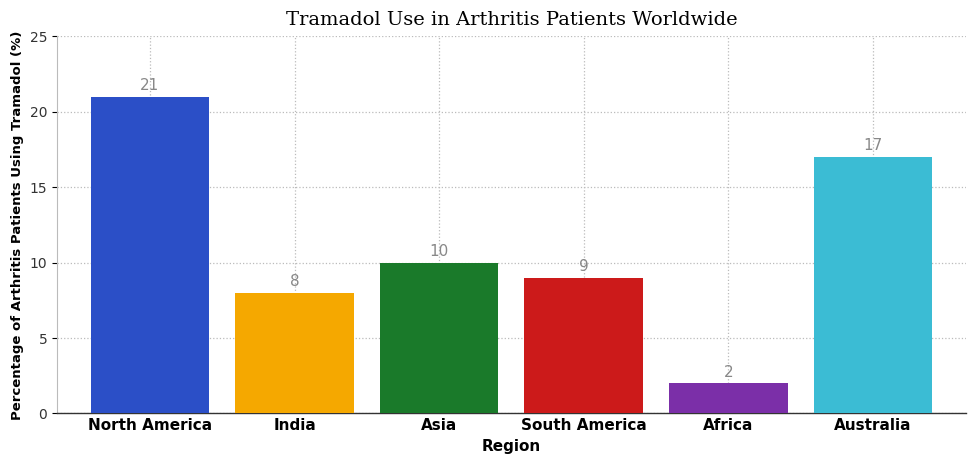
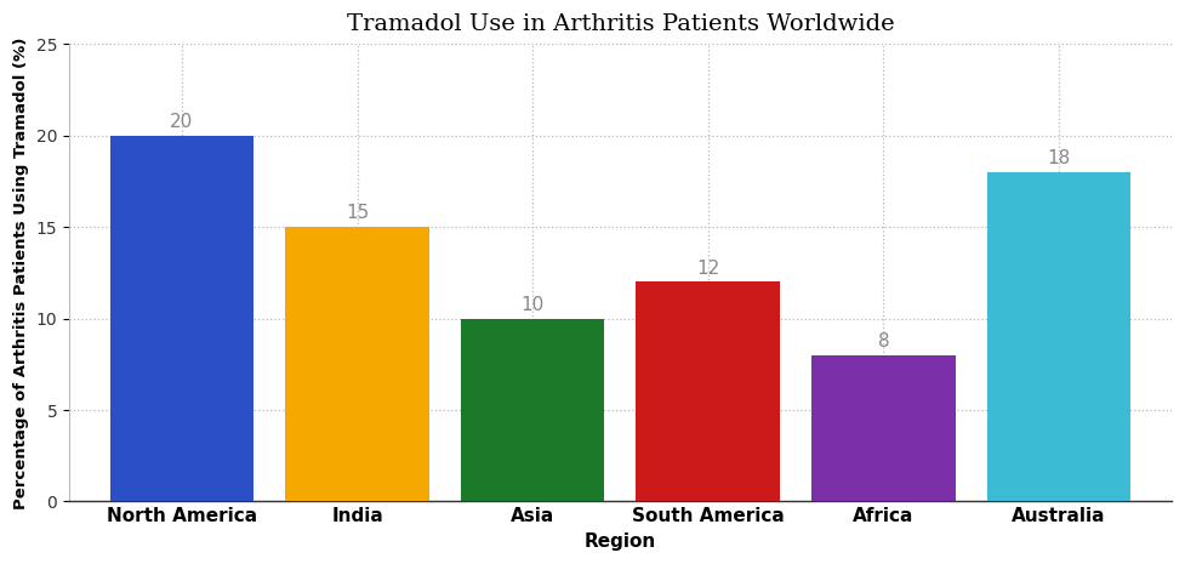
North America: 21 -> 20
India: 8 -> 15
South America: 9 -> 12
Africa: 2 -> 8
Australia: 17 -> 18
